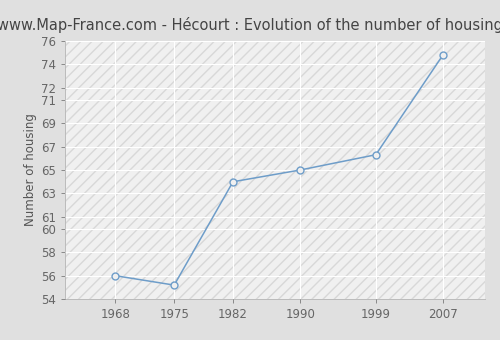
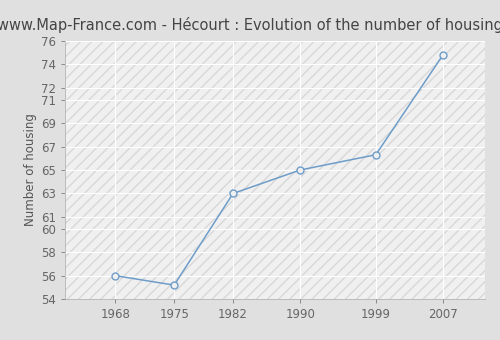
1982: 64.0 -> 63.0
